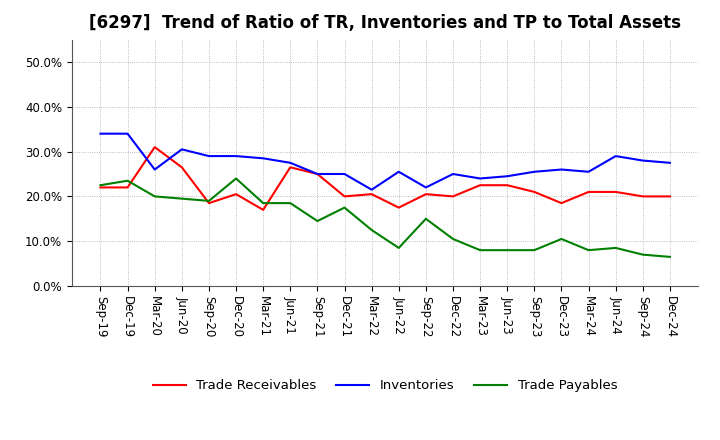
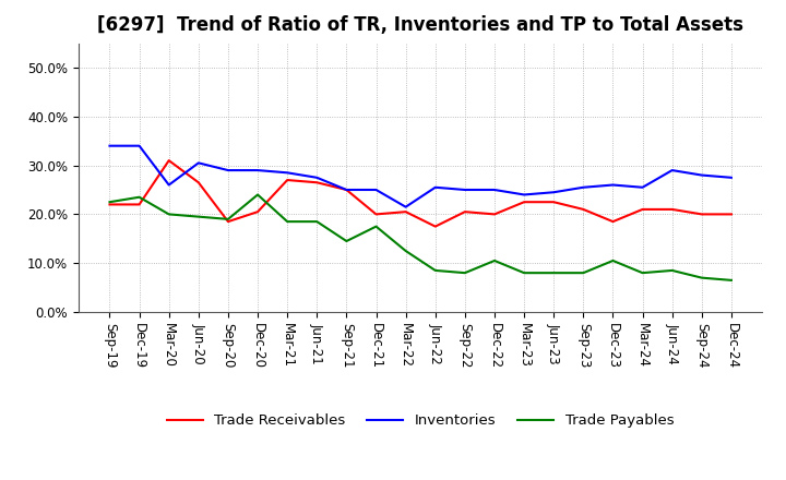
Trade Receivables/Mar-21: 17.0% -> 27.0%
Inventories/Sep-22: 22.0% -> 25.0%
Trade Payables/Sep-22: 15.0% -> 8.0%
